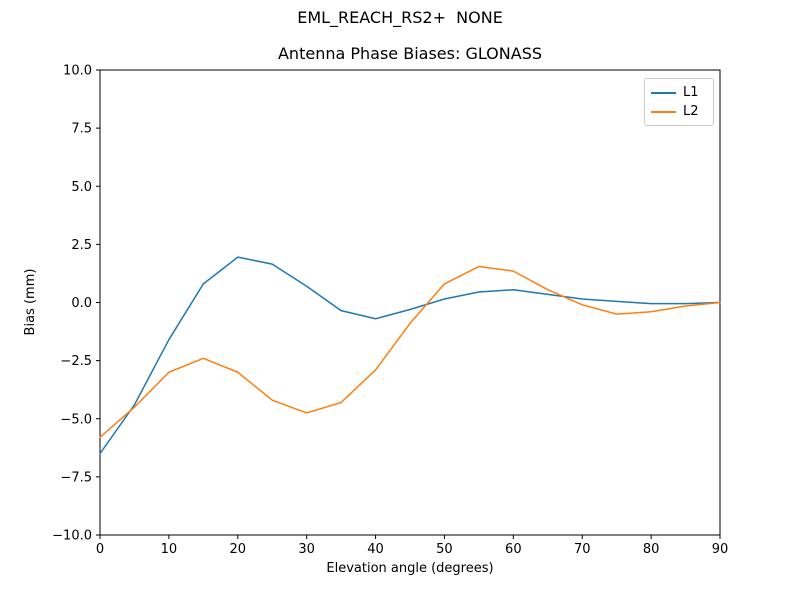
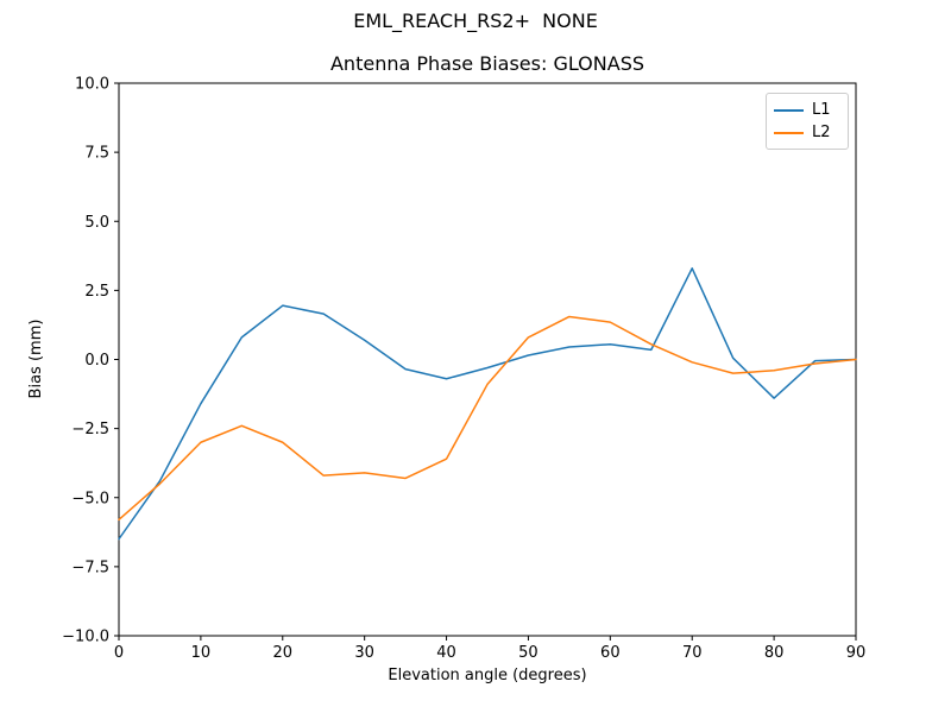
L2/30: -4.8 -> -4.1
L2/40: -2.9 -> -3.6
L1/70: 0.1 -> 3.3
L1/80: -0.1 -> -1.4
